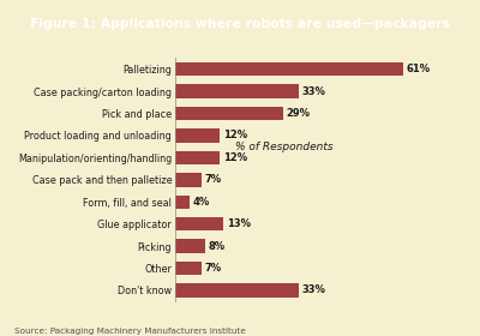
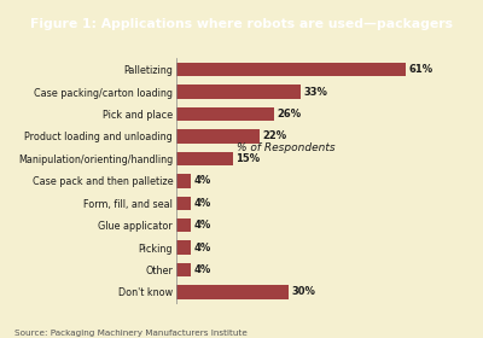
Pick and place: 29% -> 26%
Product loading and unloading: 12% -> 22%
Manipulation/orienting/handling: 12% -> 15%
Case pack and then palletize: 7% -> 4%
Glue applicator: 13% -> 4%
Picking: 8% -> 4%
Other: 7% -> 4%
Don't know: 33% -> 30%
